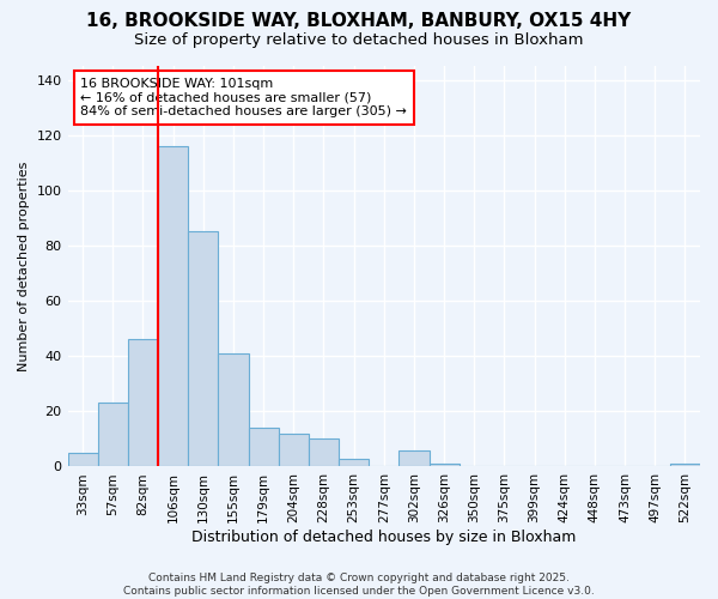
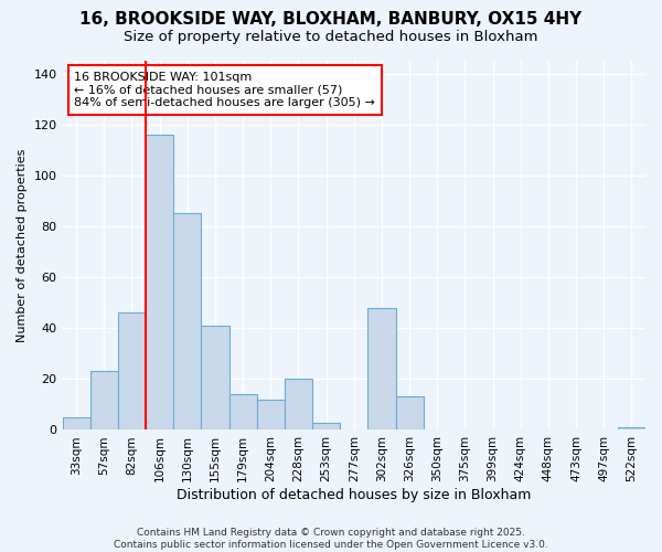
228sqm: 10 -> 20
302sqm: 6 -> 48
326sqm: 1 -> 13
